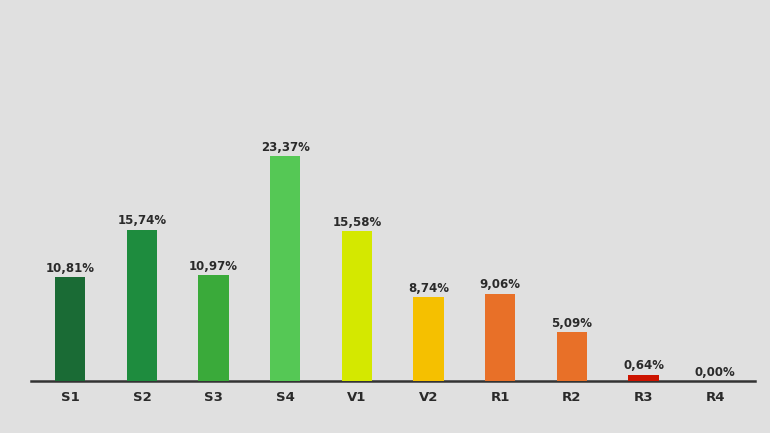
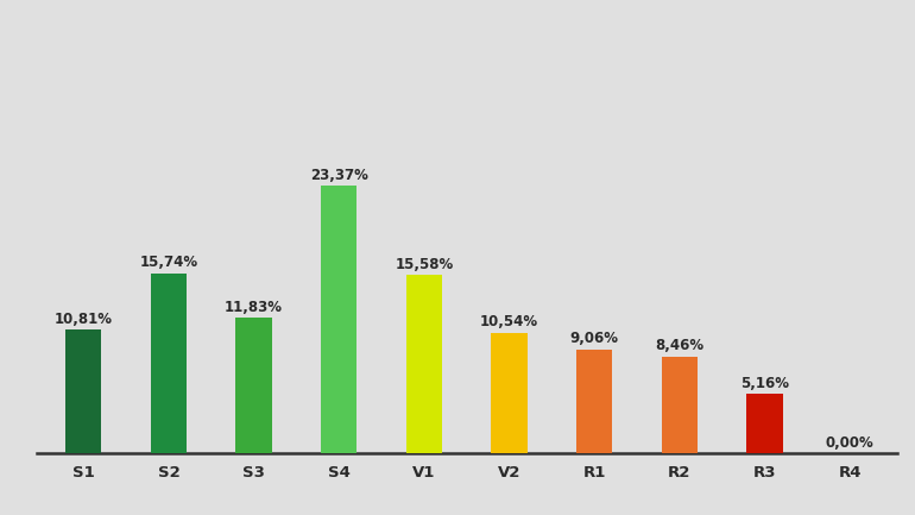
S3: 10,97% -> 11,83%
V2: 8,74% -> 10,54%
R2: 5,09% -> 8,46%
R3: 0,64% -> 5,16%
